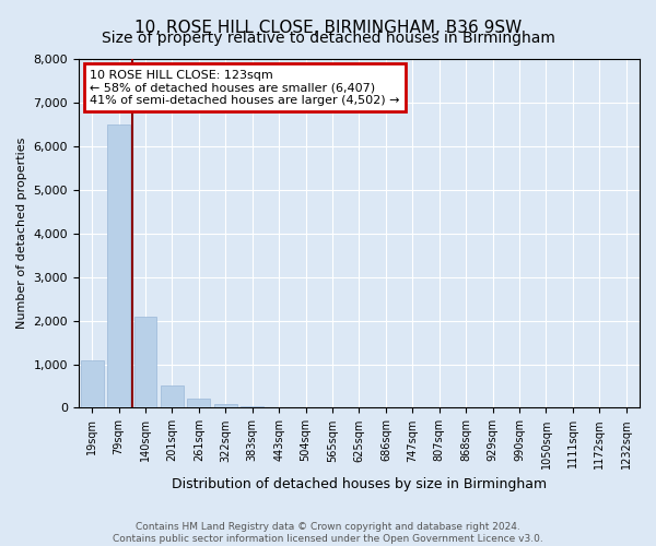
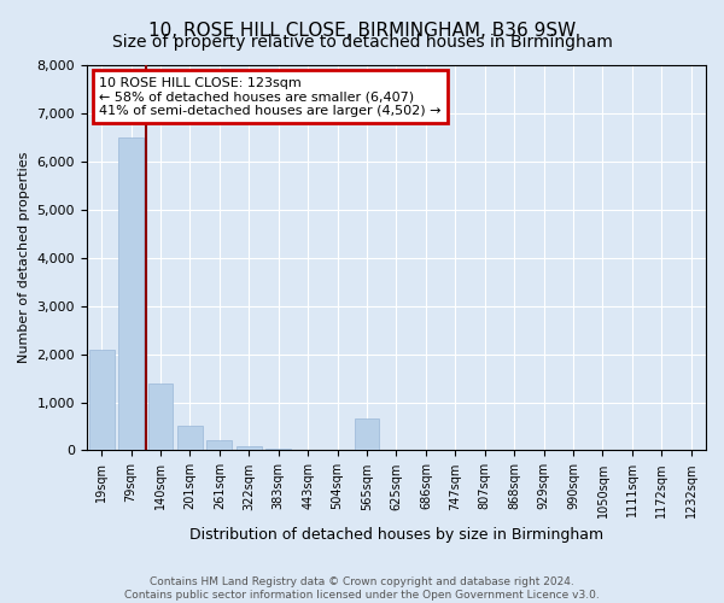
19sqm: 1,100 -> 2,100
140sqm: 2,100 -> 1,400
565sqm: 0 -> 650
